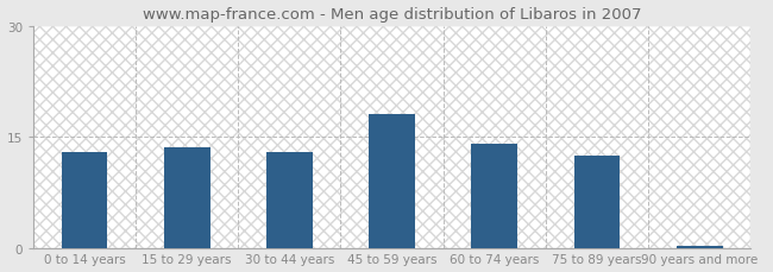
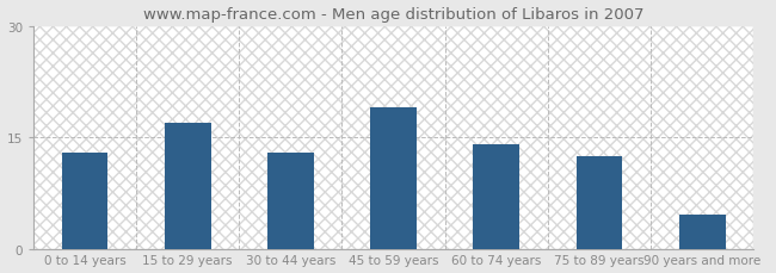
15 to 29 years: 13.5 -> 17.0
45 to 59 years: 18.0 -> 19.0
90 years and more: 0.3 -> 4.6
